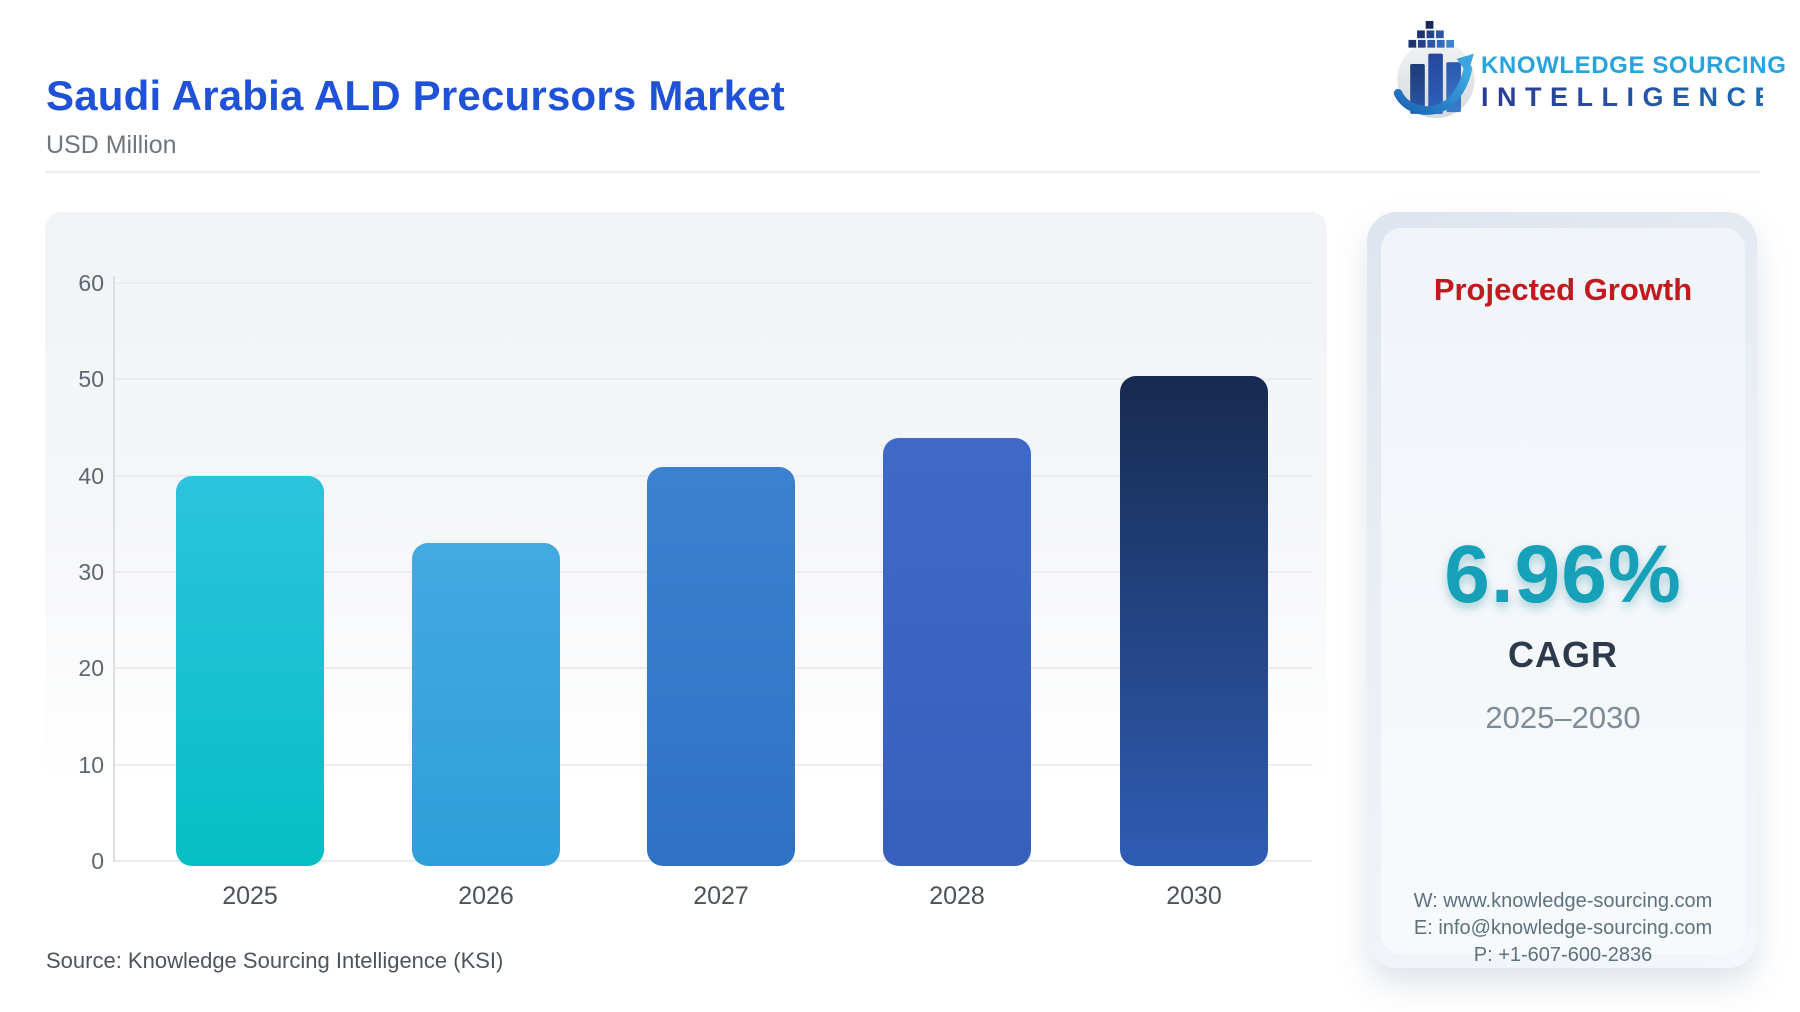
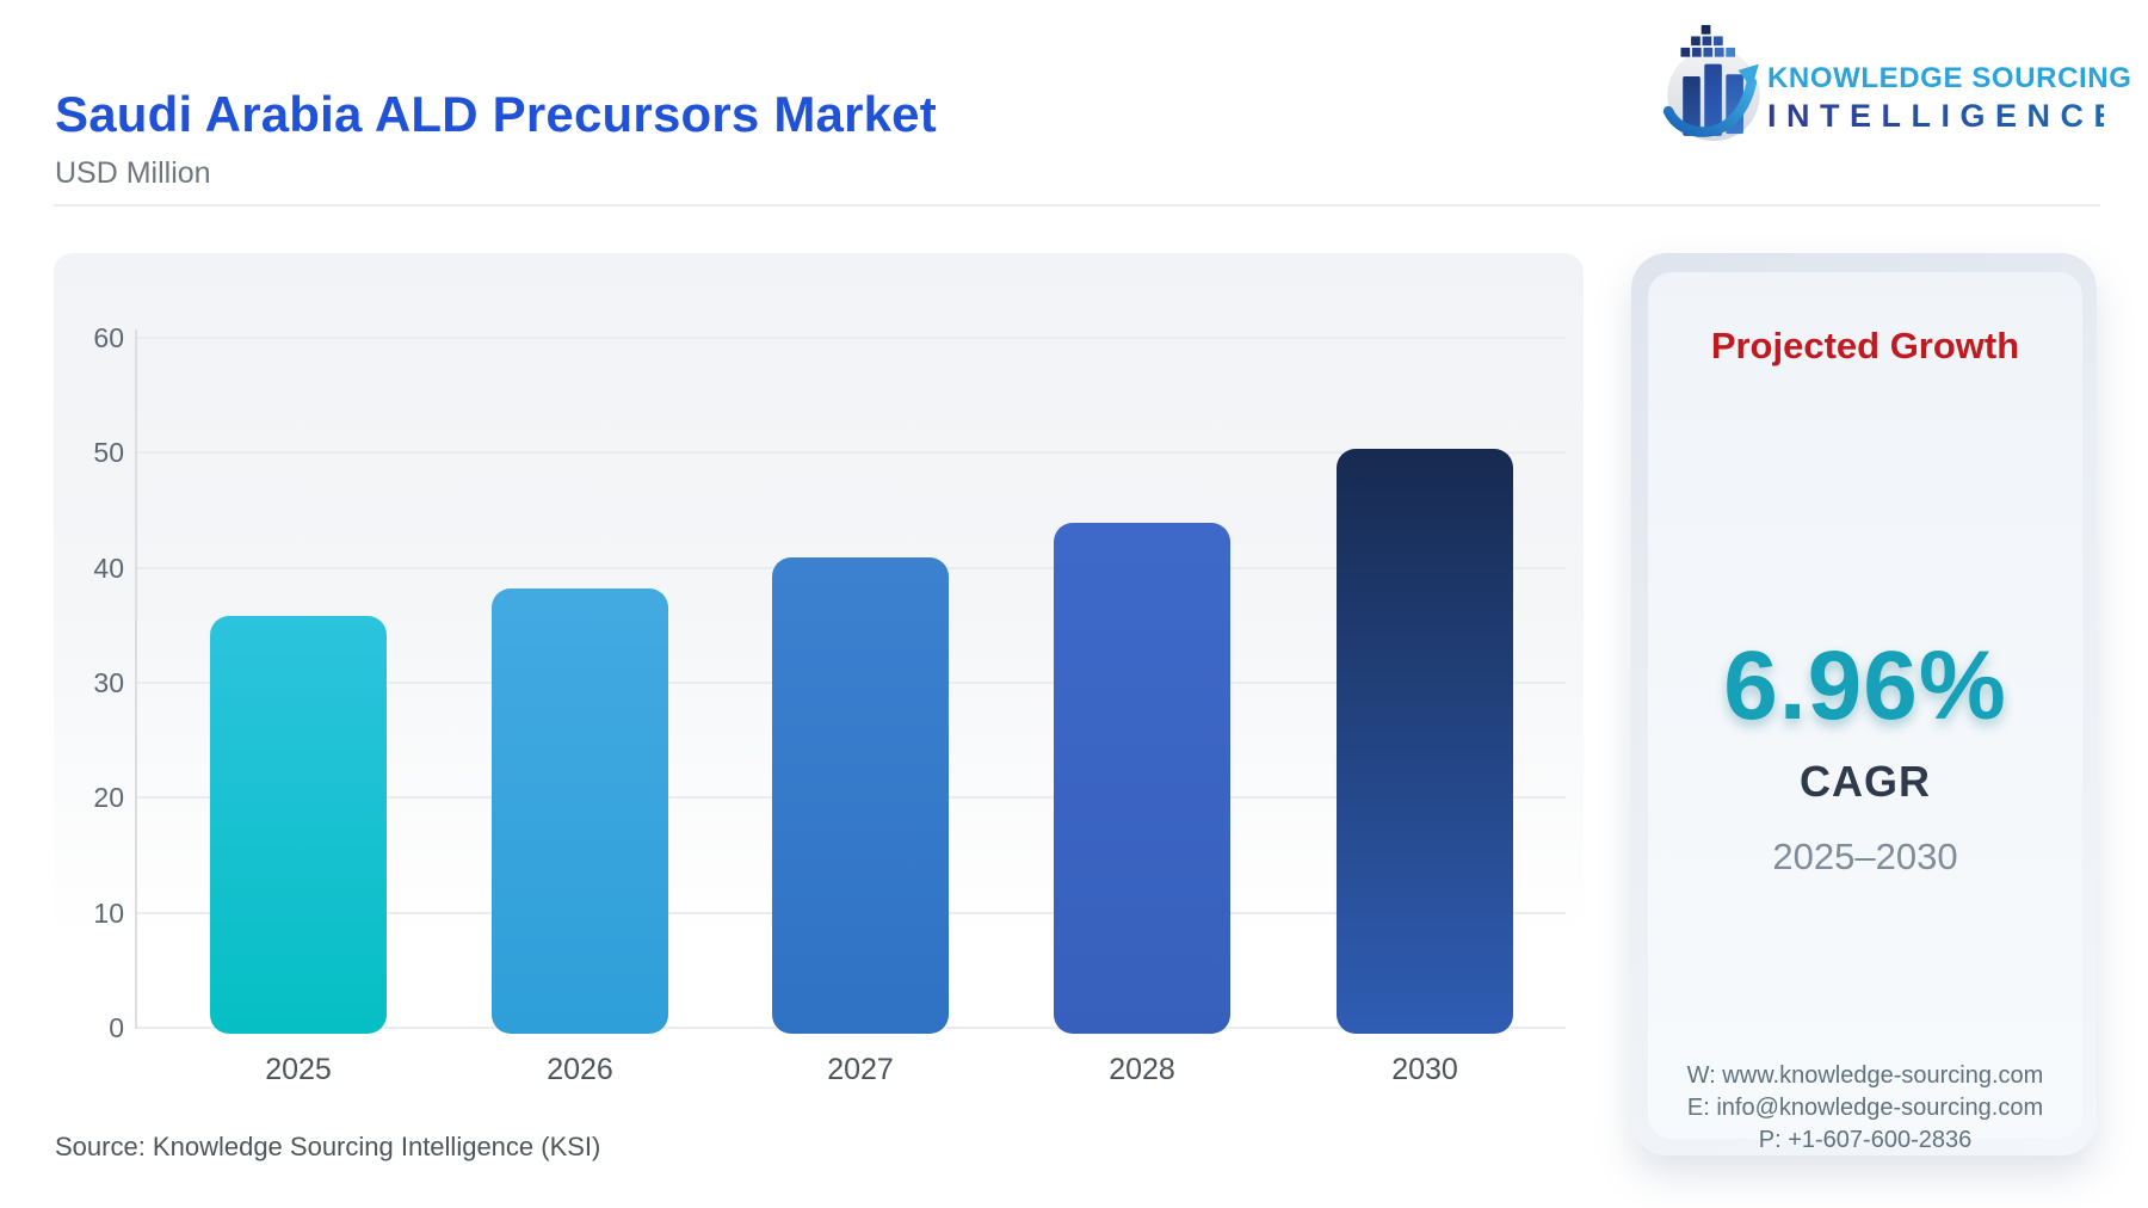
2025: 40 -> 36
2026: 33 -> 38
